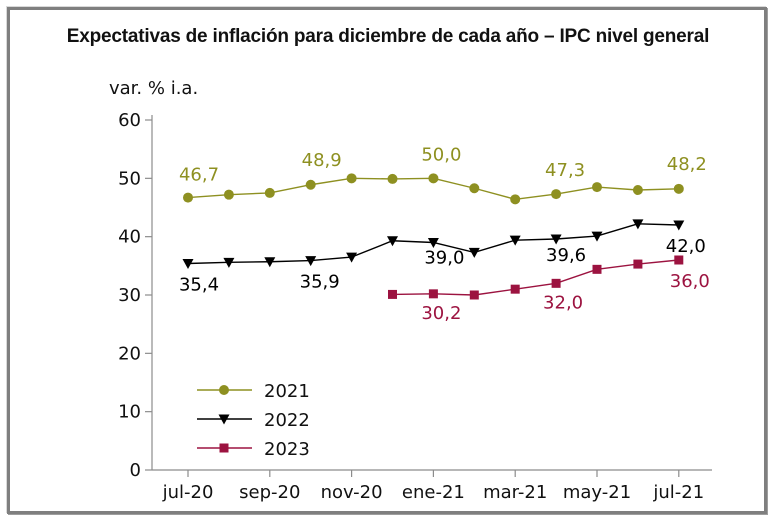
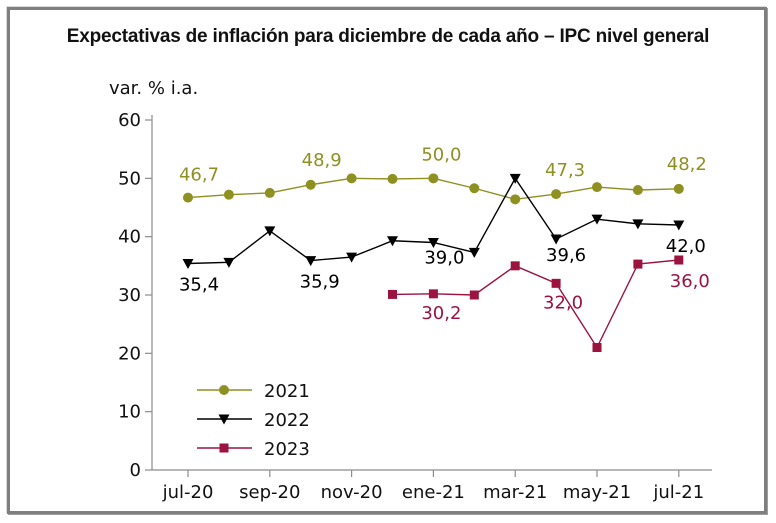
2022/sep-20: 36 -> 41
2022/mar-21: 39 -> 50
2023/mar-21: 31 -> 35
2022/may-21: 40 -> 43
2023/may-21: 34 -> 21
